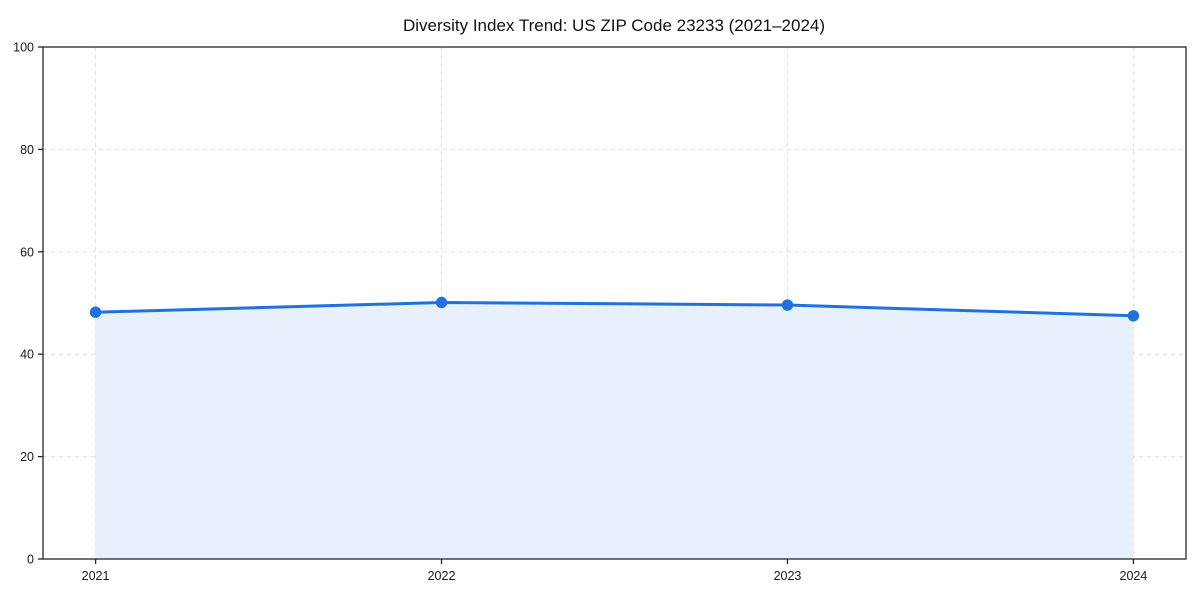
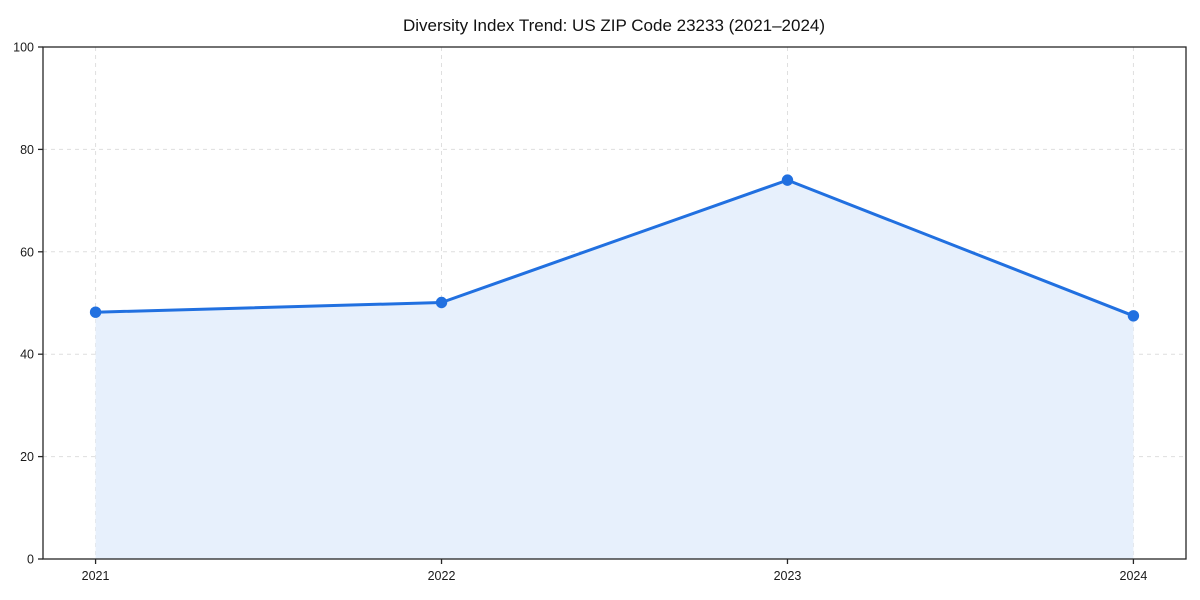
2023: 50 -> 74
